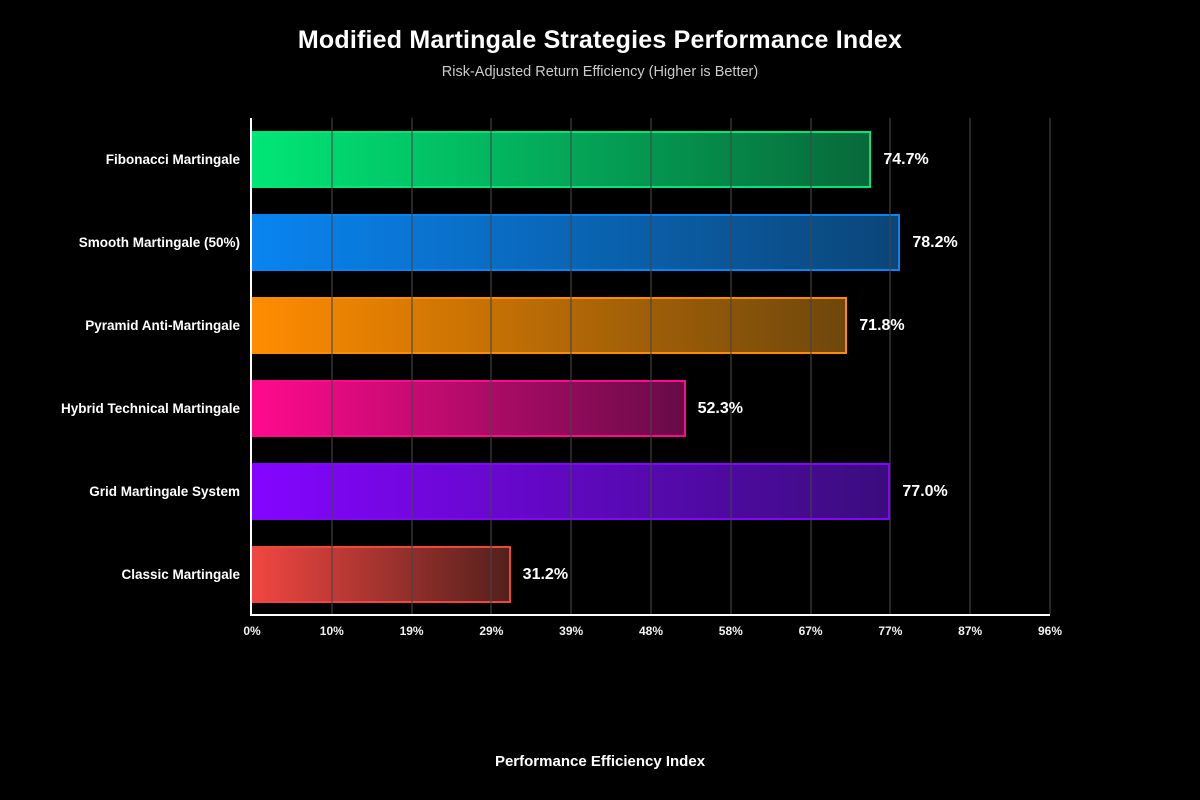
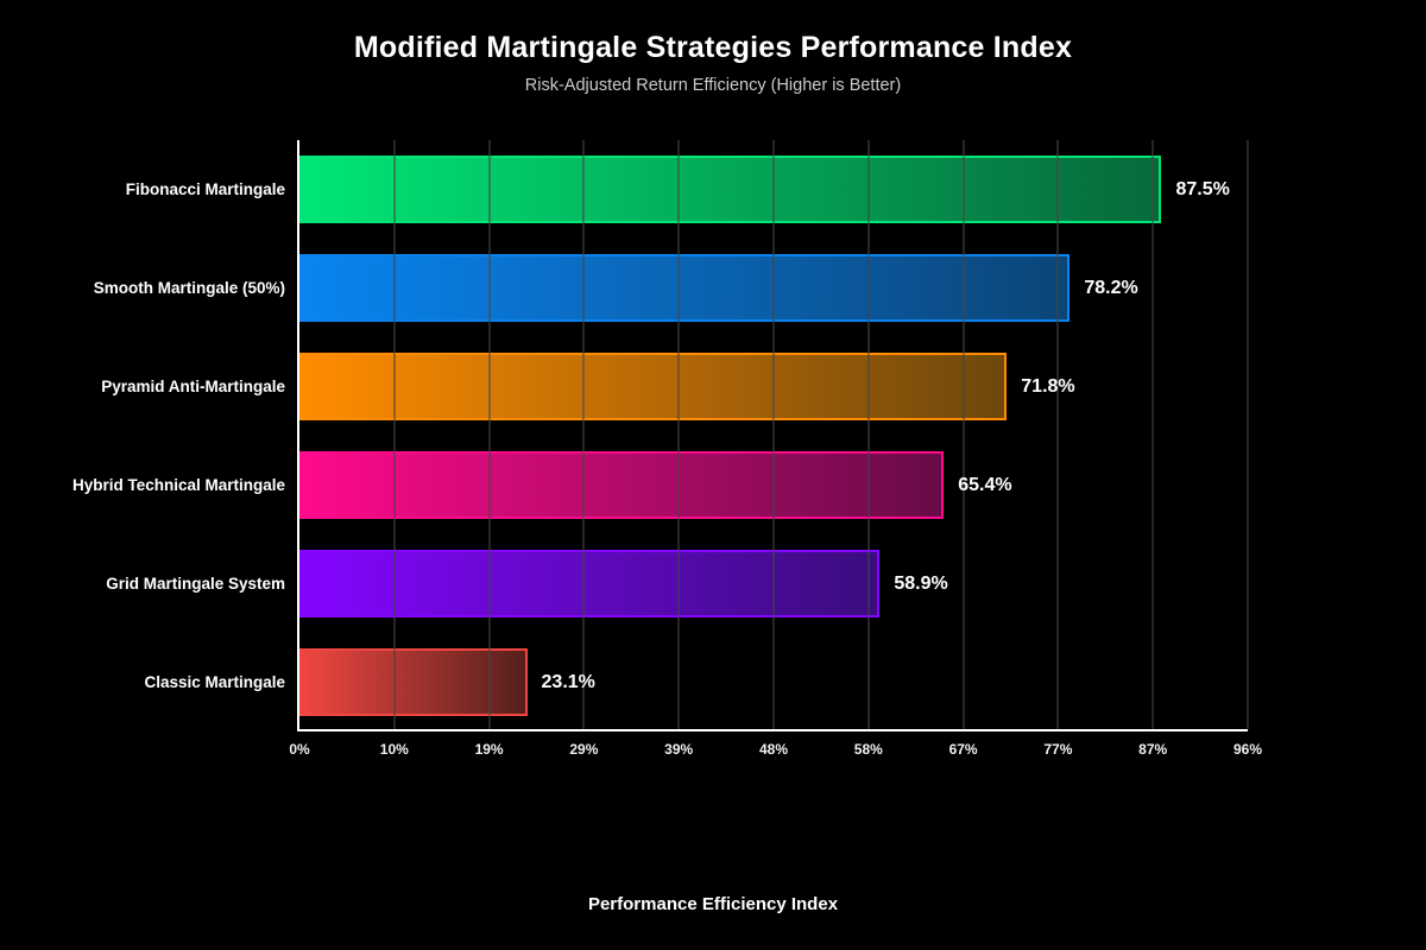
Fibonacci Martingale: 74.7% -> 87.5%
Hybrid Technical Martingale: 52.3% -> 65.4%
Grid Martingale System: 77.0% -> 58.9%
Classic Martingale: 31.2% -> 23.1%
